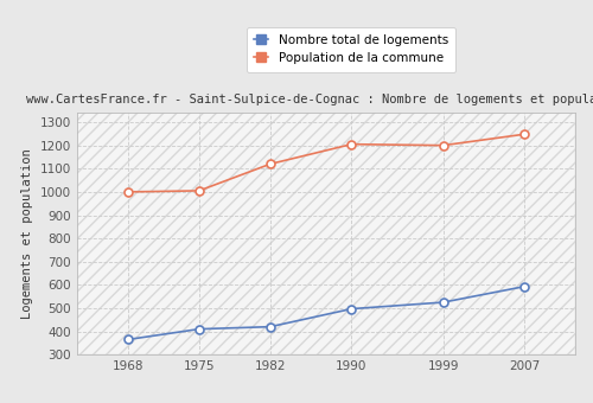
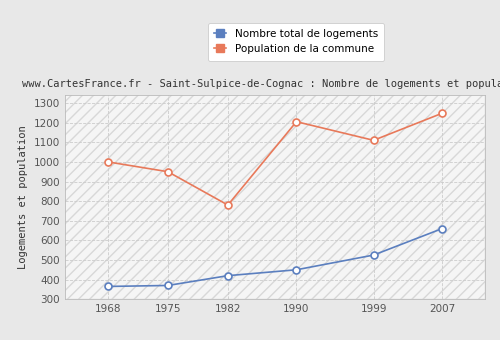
Nombre total de logements/1975: 410 -> 370
Population de la commune/1975: 1000 -> 950
Population de la commune/1982: 1120 -> 780
Nombre total de logements/1990: 500 -> 450
Population de la commune/1999: 1200 -> 1110
Nombre total de logements/2007: 590 -> 660
